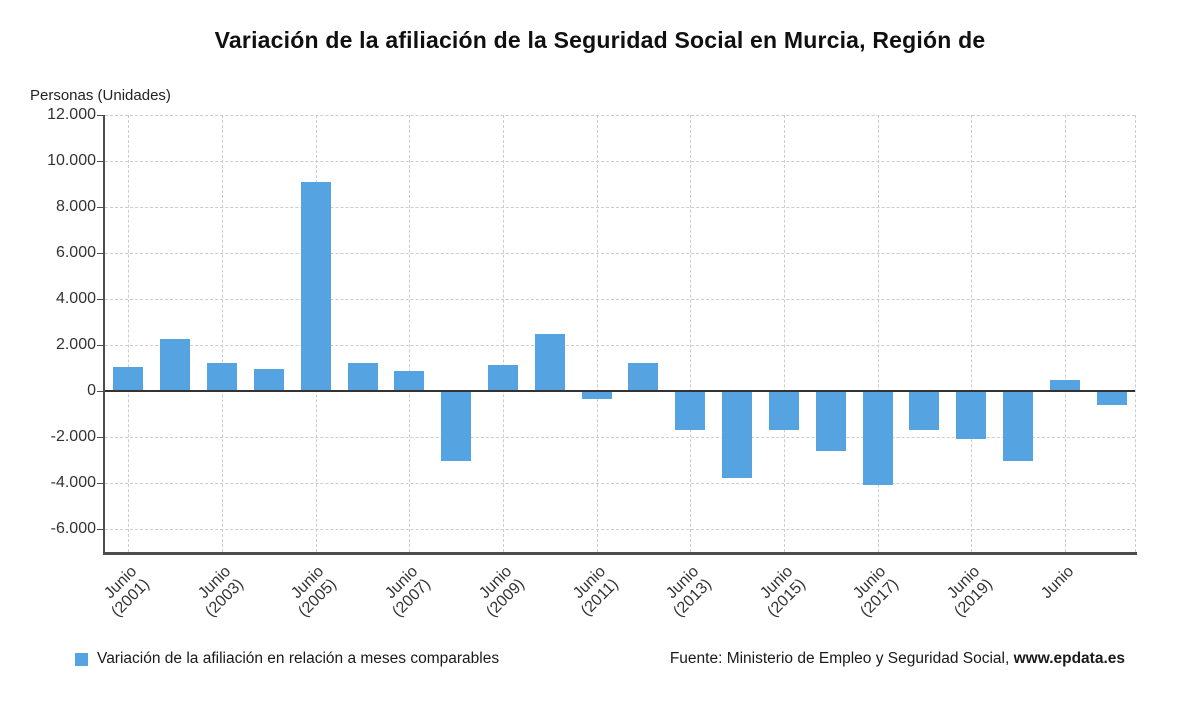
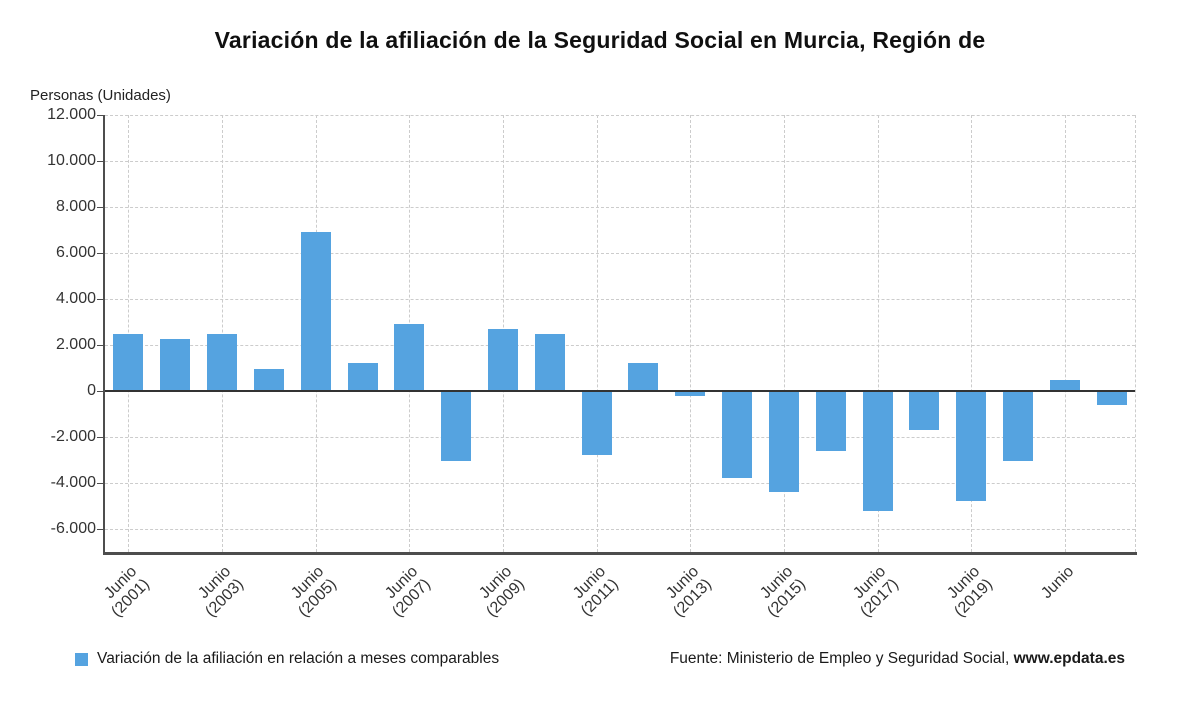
Junio (2001): 1000 -> 2500
Junio (2003): 1200 -> 2500
Junio (2005): 9100 -> 6900
Junio (2007): 800 -> 2900
Junio (2009): 1200 -> 2700
Junio (2011): -400 -> -2800
Junio (2013): -1700 -> -200
Junio (2015): -1700 -> -4400
Junio (2017): -4100 -> -5200
Junio (2019): -2100 -> -4800
